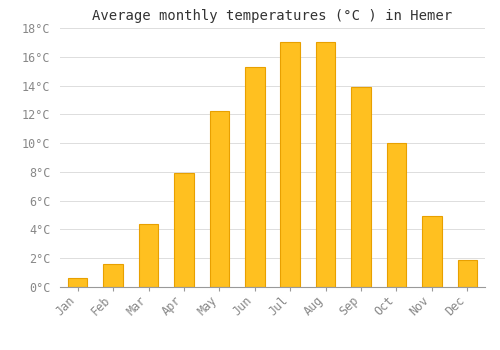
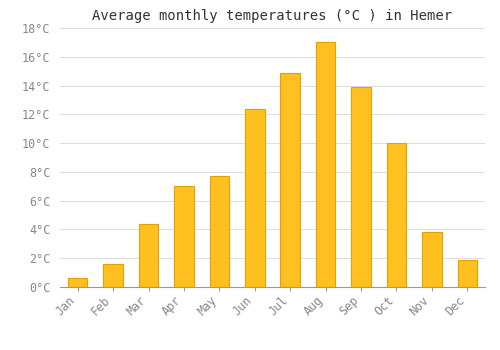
Apr: 7.9°C -> 7.0°C
May: 12.2°C -> 7.7°C
Jun: 15.3°C -> 12.4°C
Jul: 17.0°C -> 14.9°C
Nov: 4.9°C -> 3.8°C
